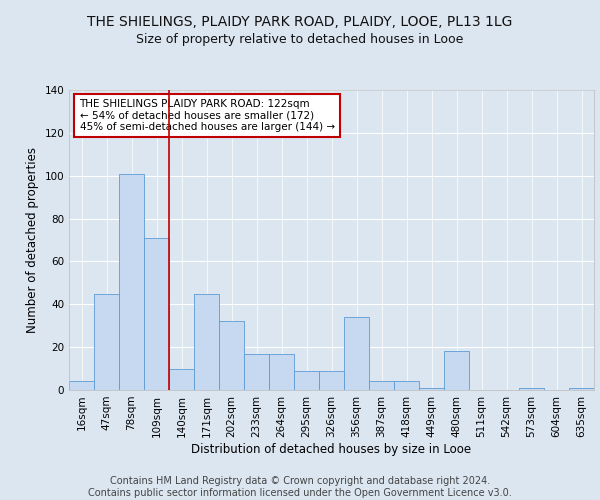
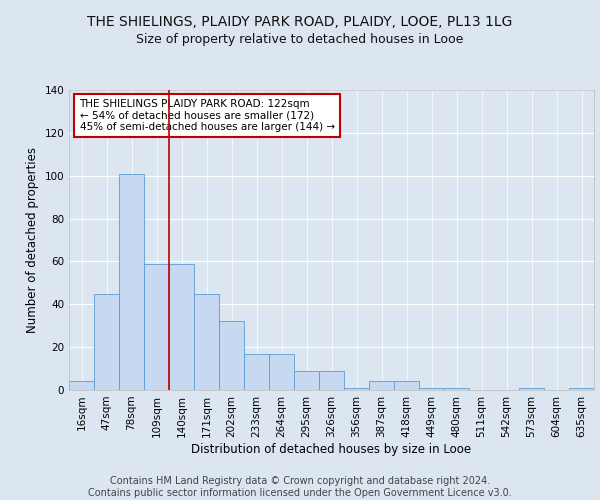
109sqm: 71 -> 59
140sqm: 10 -> 59
356sqm: 34 -> 1
480sqm: 18 -> 1
